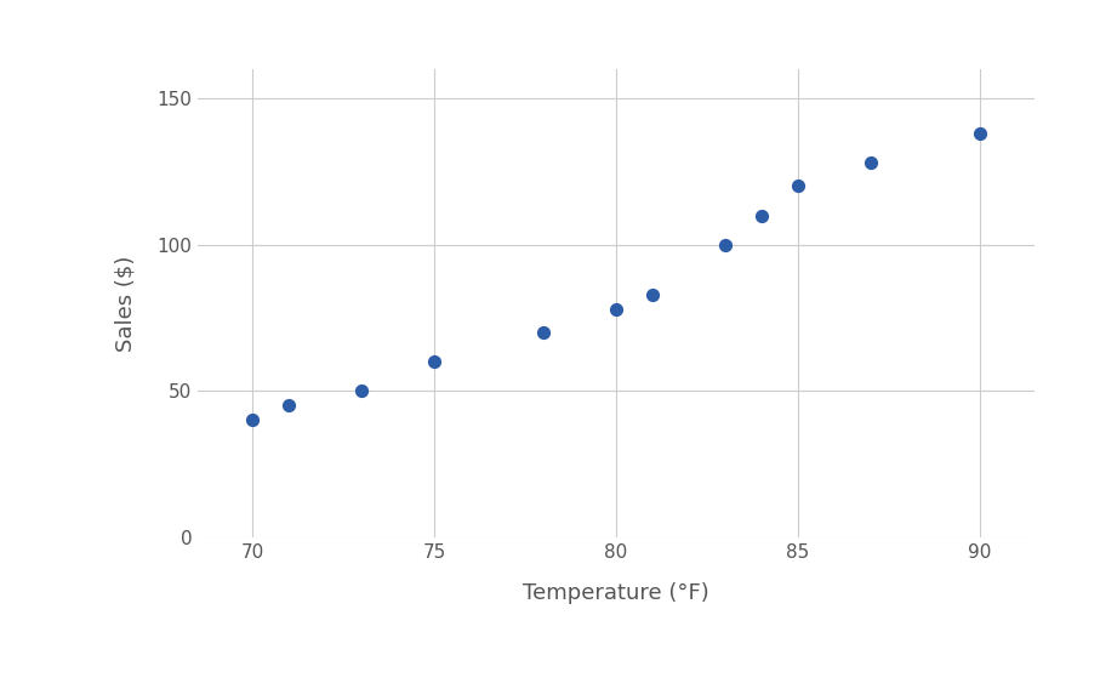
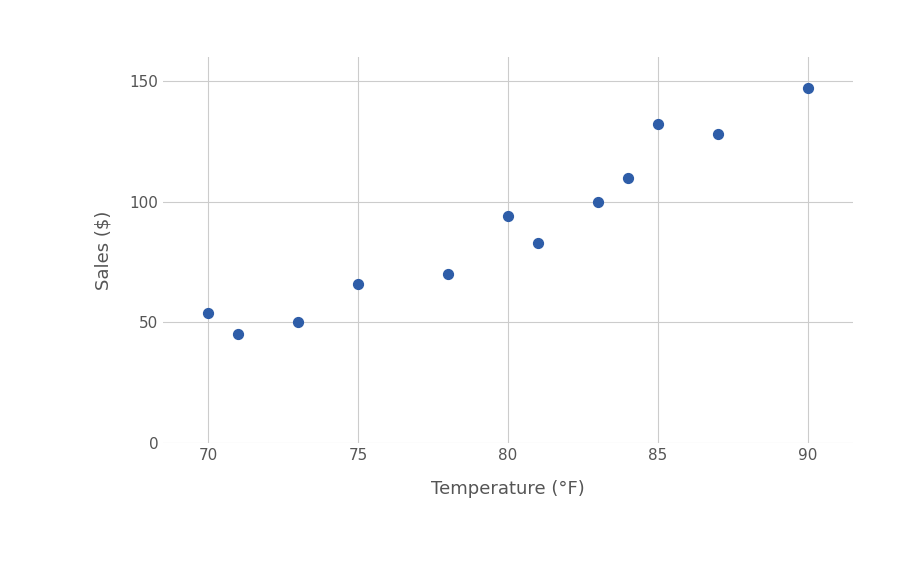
70: 40 -> 54
75: 60 -> 66
80: 78 -> 94
85: 120 -> 132
90: 138 -> 147
